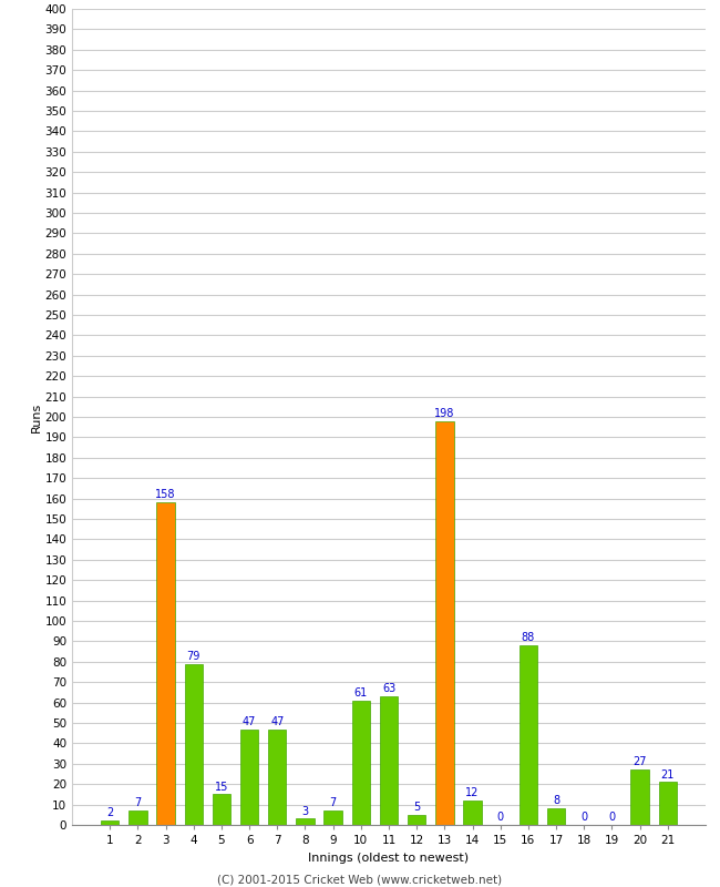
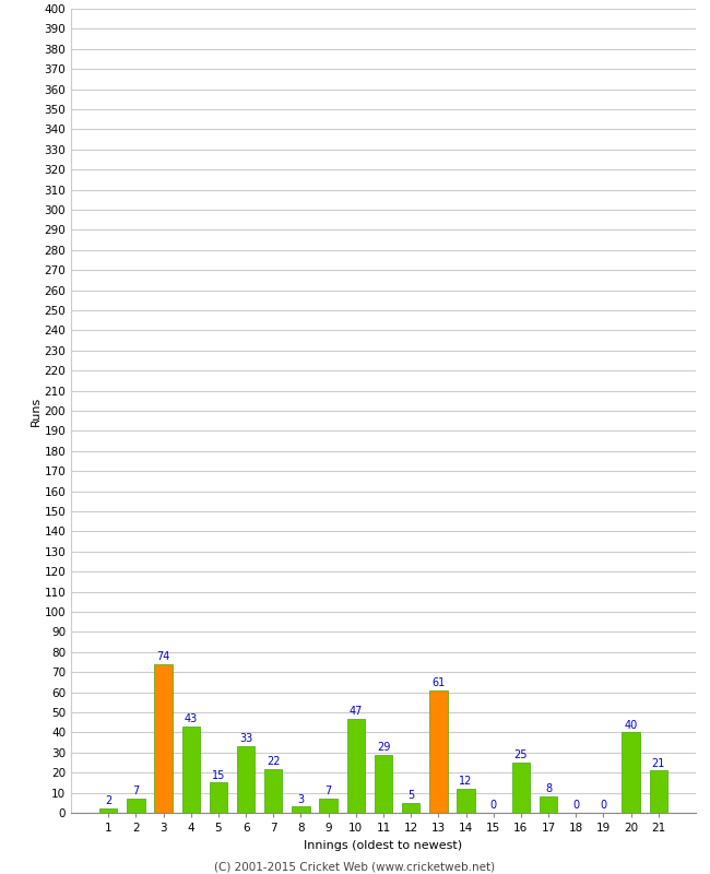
3: 158 -> 74
4: 79 -> 43
6: 47 -> 33
7: 47 -> 22
10: 61 -> 47
11: 63 -> 29
13: 198 -> 61
16: 88 -> 25
20: 27 -> 40
